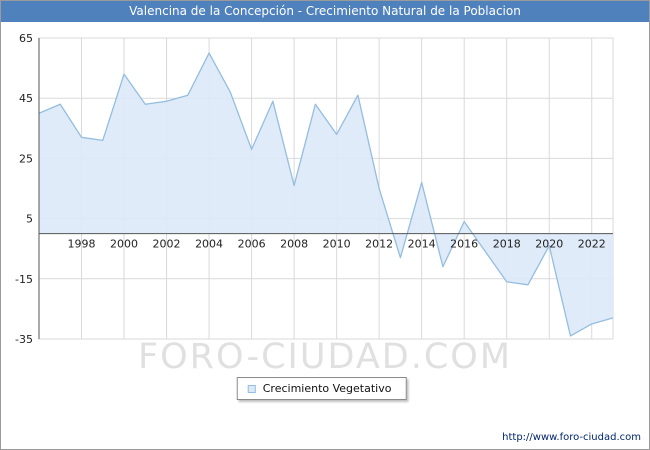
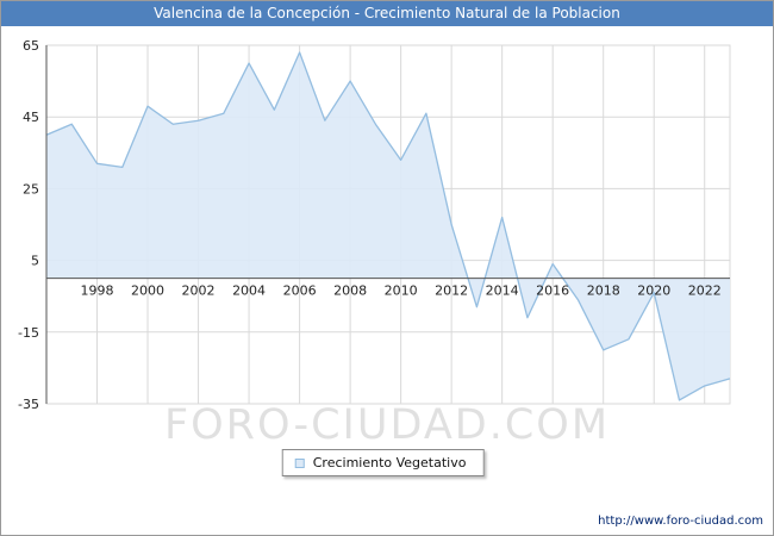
2000: 53 -> 48
2006: 28 -> 63
2008: 16 -> 55
2018: -16 -> -20
